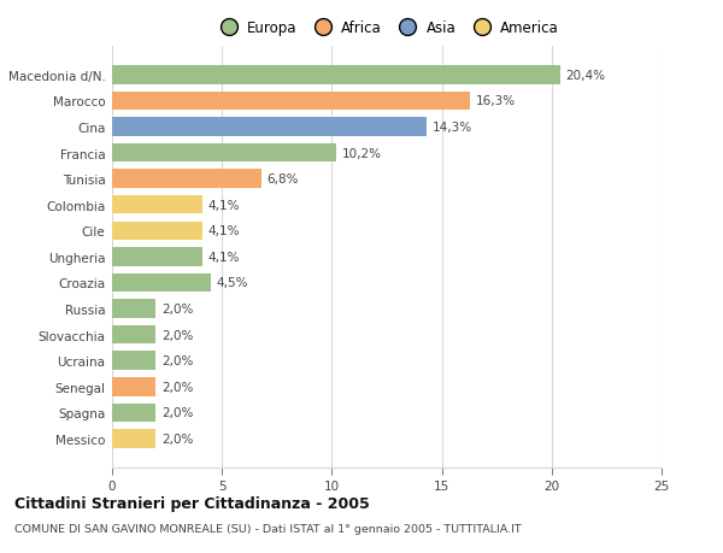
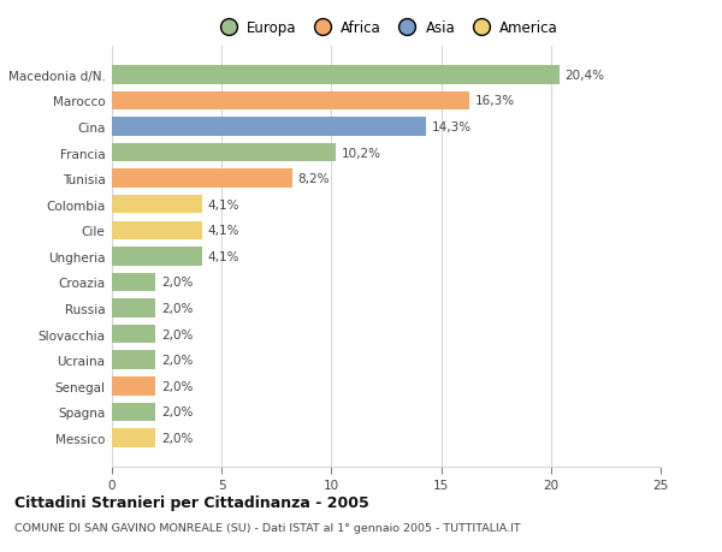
Tunisia: 6,8% -> 8,2%
Croazia: 4,5% -> 2,0%
